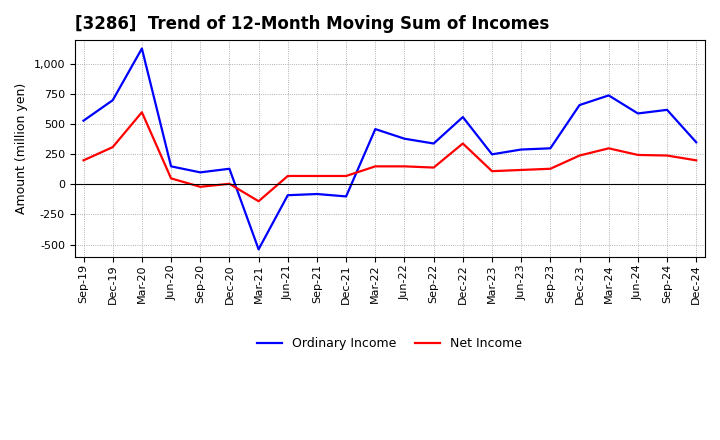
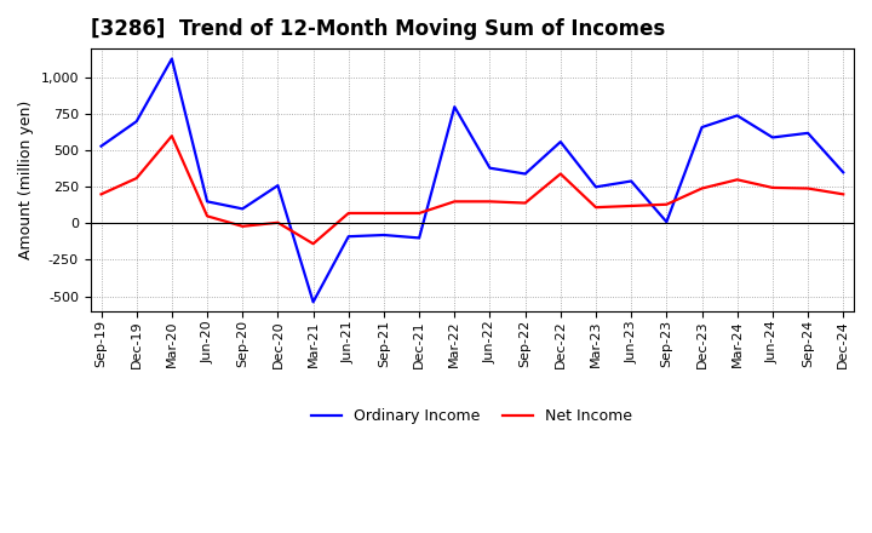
Ordinary Income/Dec-20: 130 -> 260
Ordinary Income/Mar-22: 460 -> 800
Ordinary Income/Sep-23: 300 -> 10
